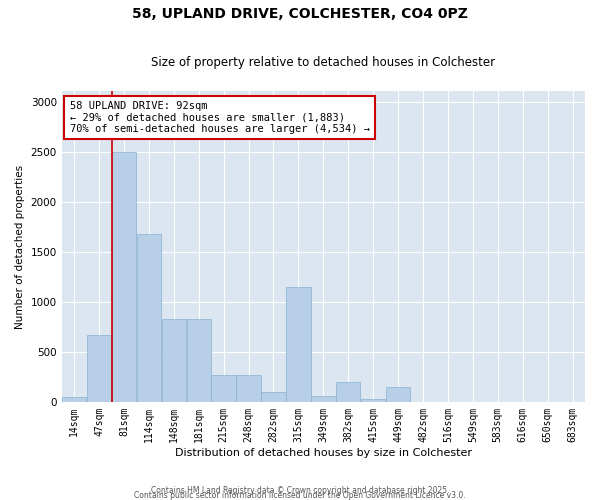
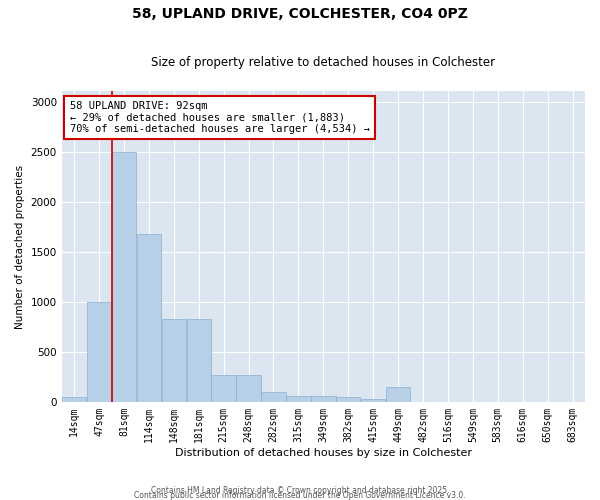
47sqm: 670 -> 1000
315sqm: 1150 -> 60
382sqm: 200 -> 50
